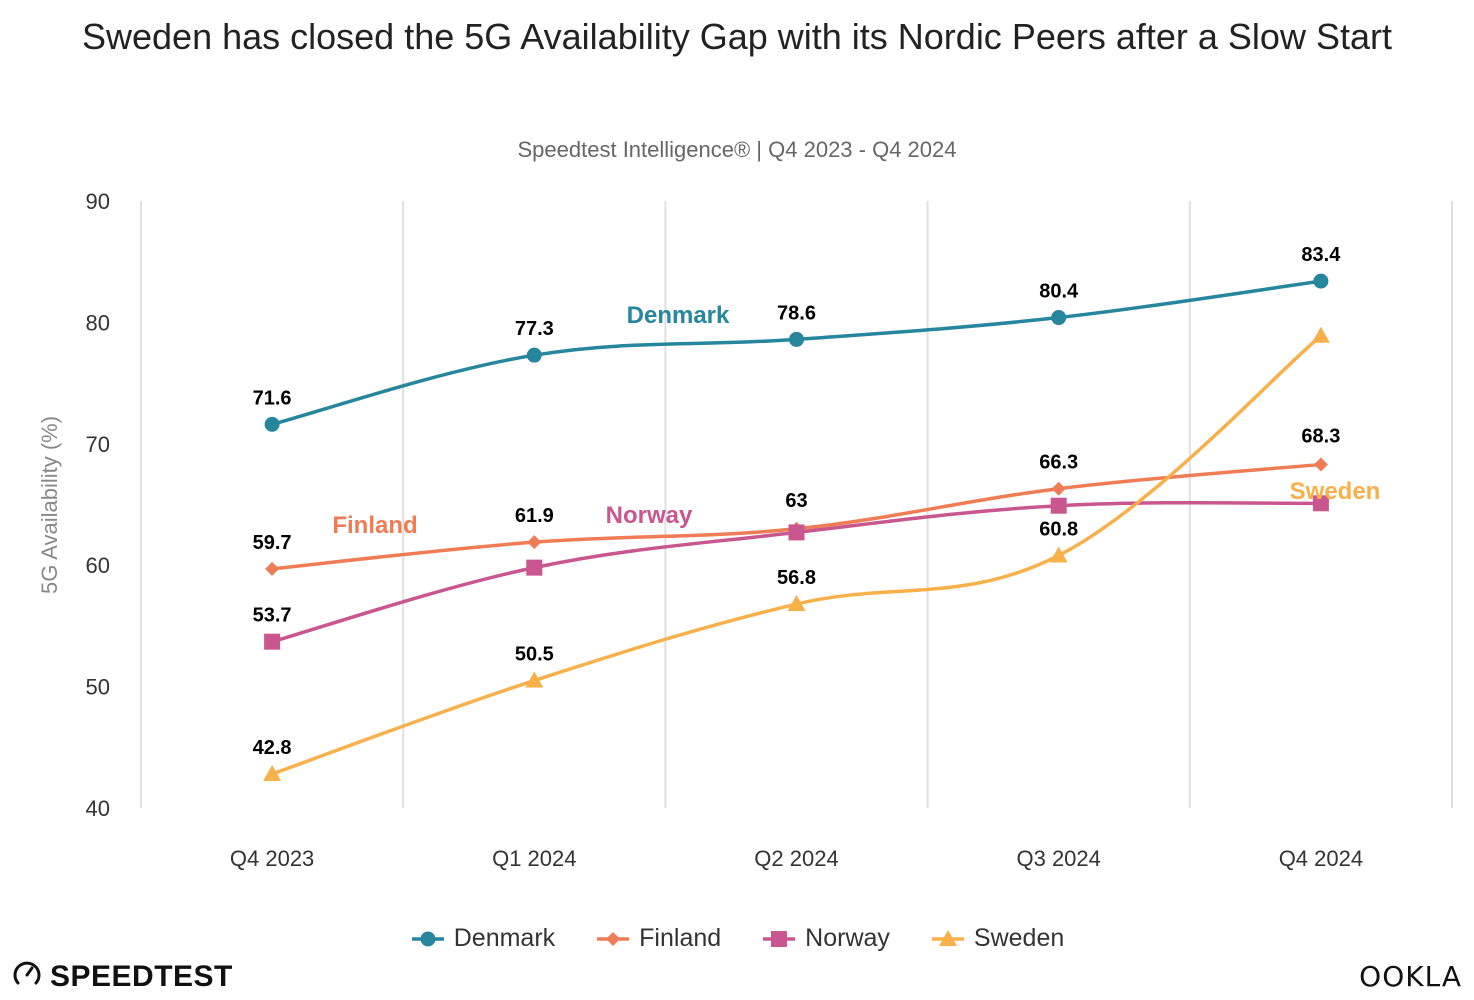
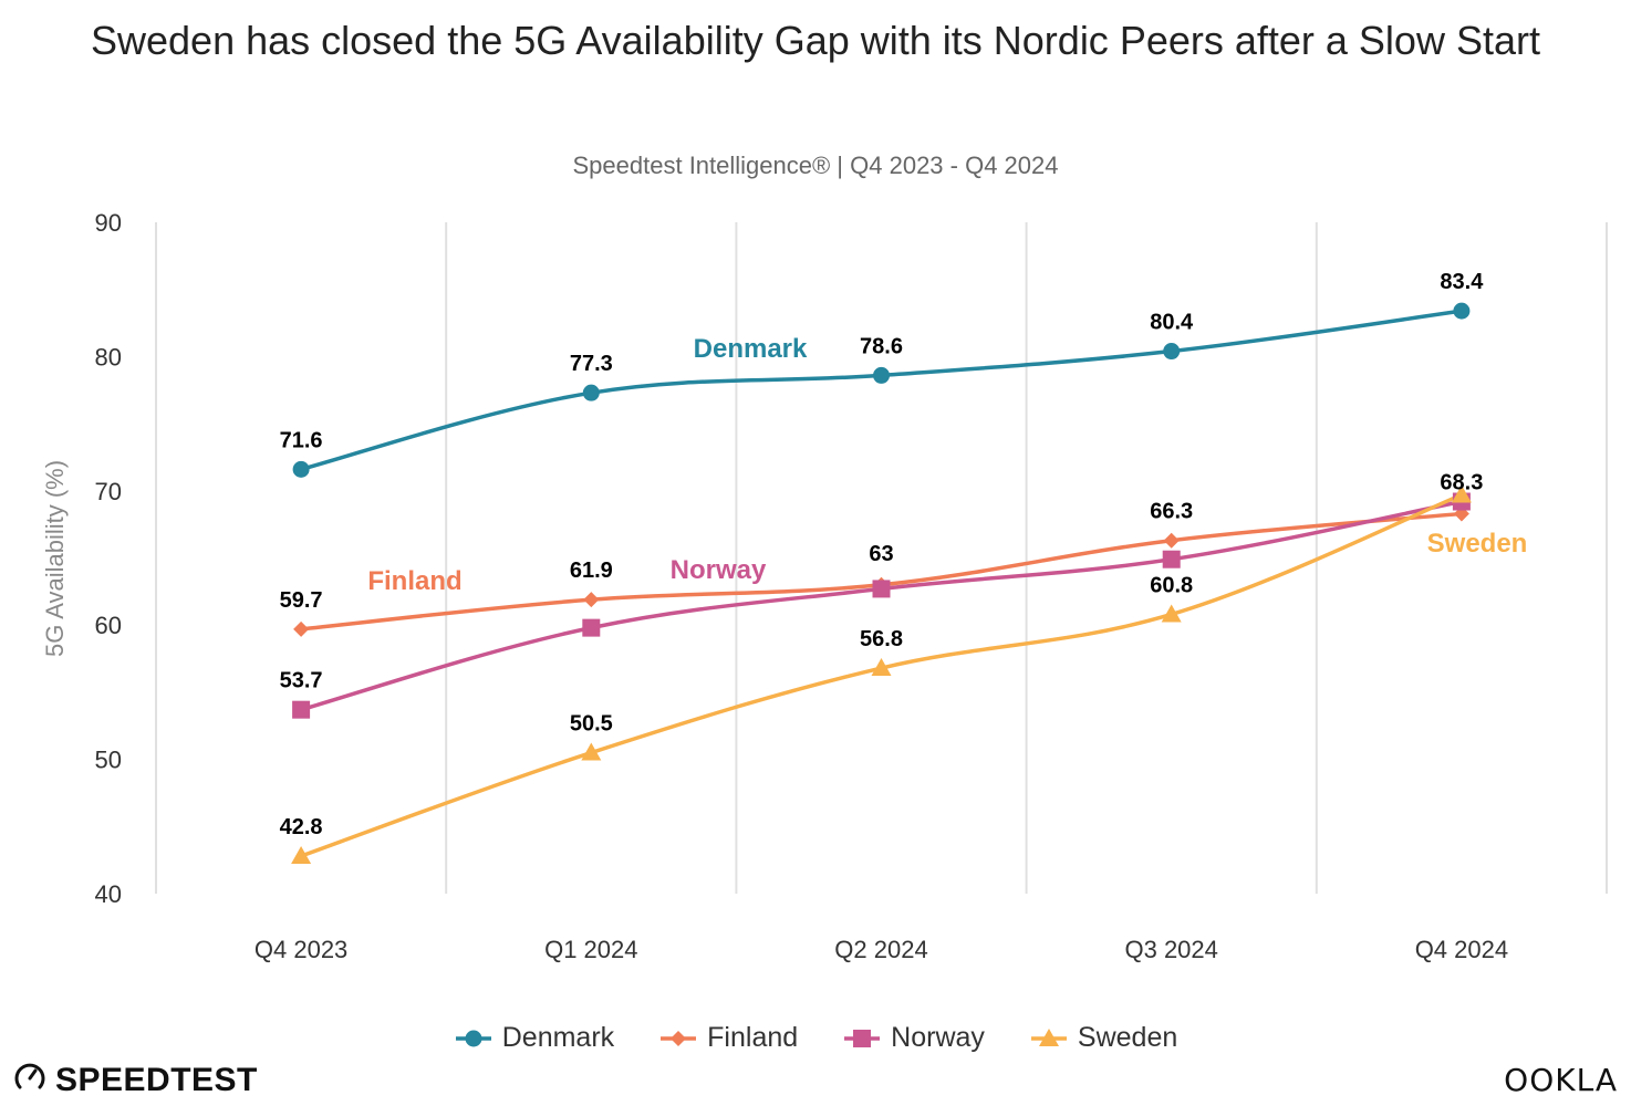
Norway/Q4 2024: 65.1 -> 69.2
Sweden/Q4 2024: 78.9 -> 69.7
